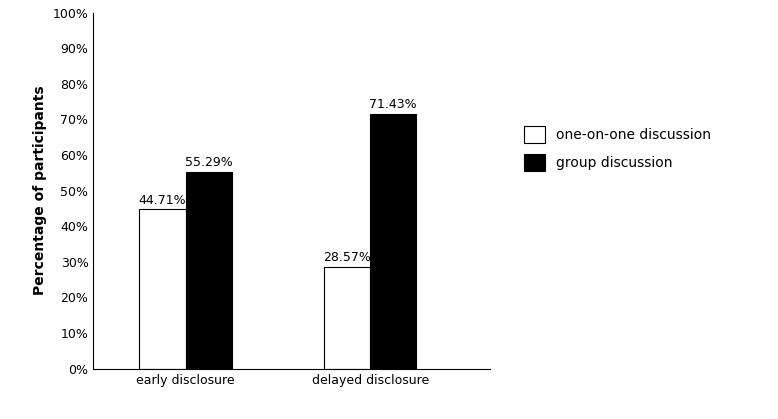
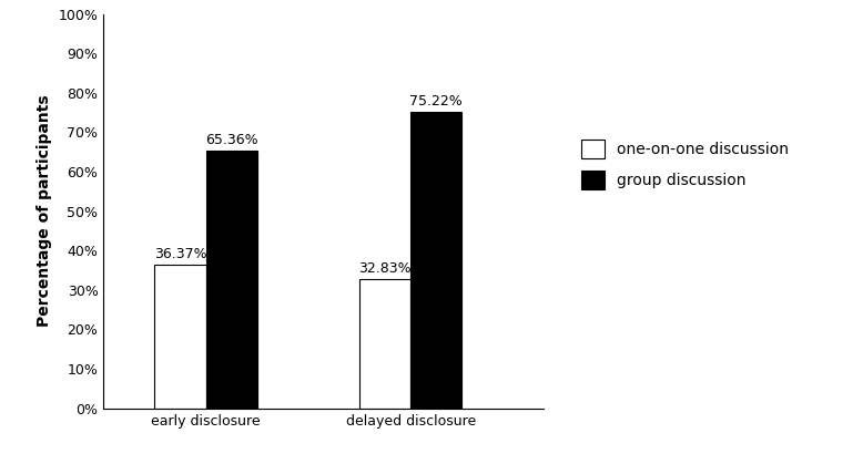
one-on-one discussion/early disclosure: 44.71% -> 36.37%
group discussion/early disclosure: 55.29% -> 65.36%
one-on-one discussion/delayed disclosure: 28.57% -> 32.83%
group discussion/delayed disclosure: 71.43% -> 75.22%
